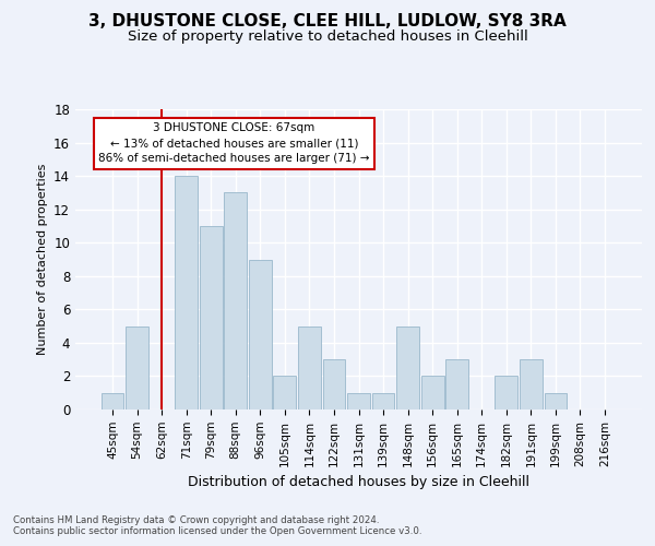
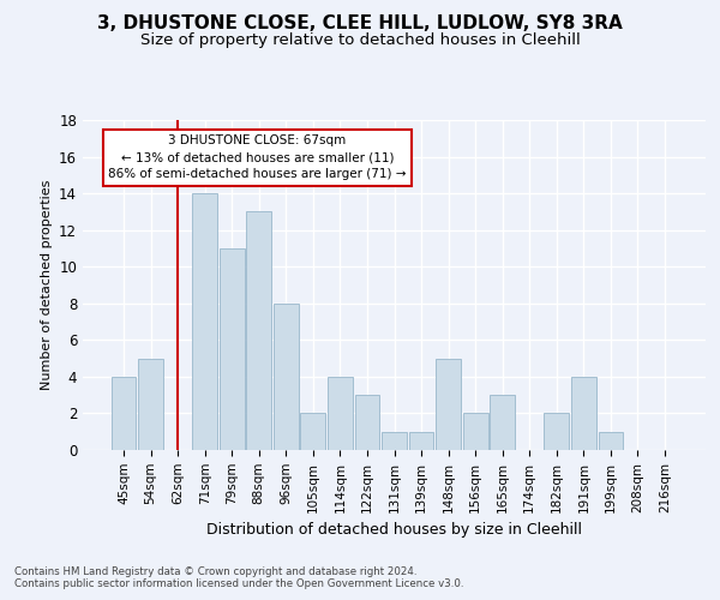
45sqm: 1 -> 4
96sqm: 9 -> 8
114sqm: 5 -> 4
191sqm: 3 -> 4
